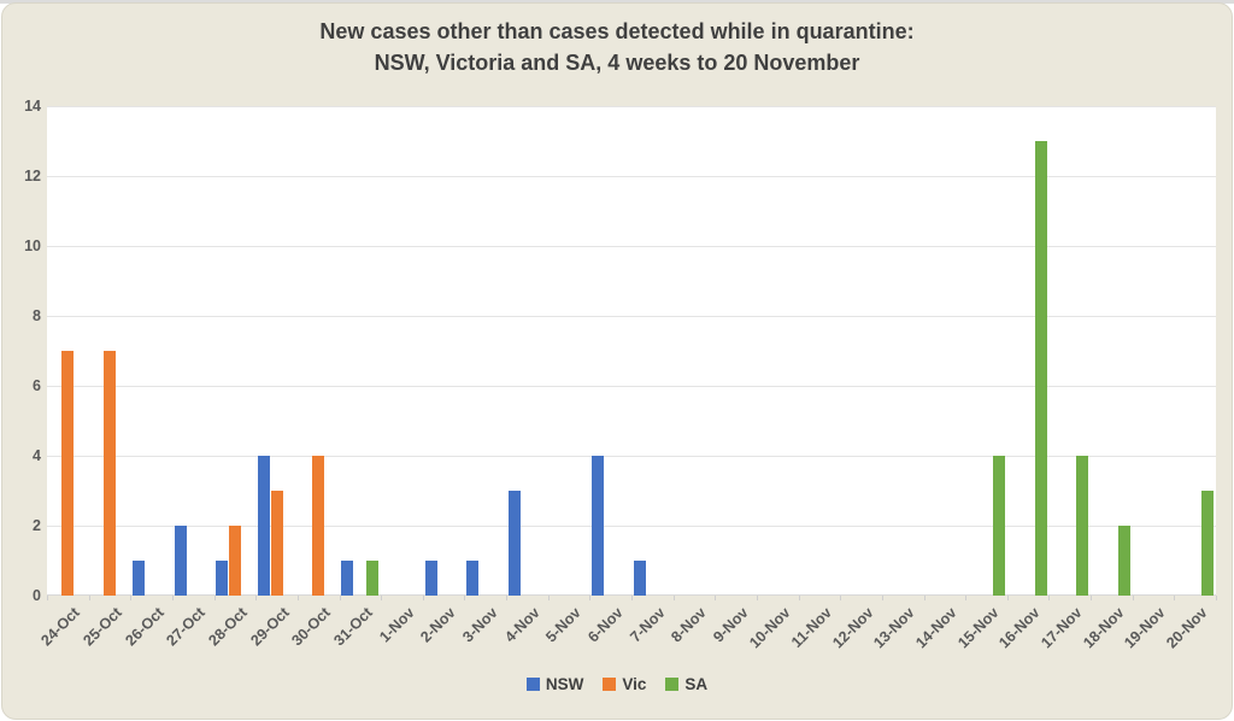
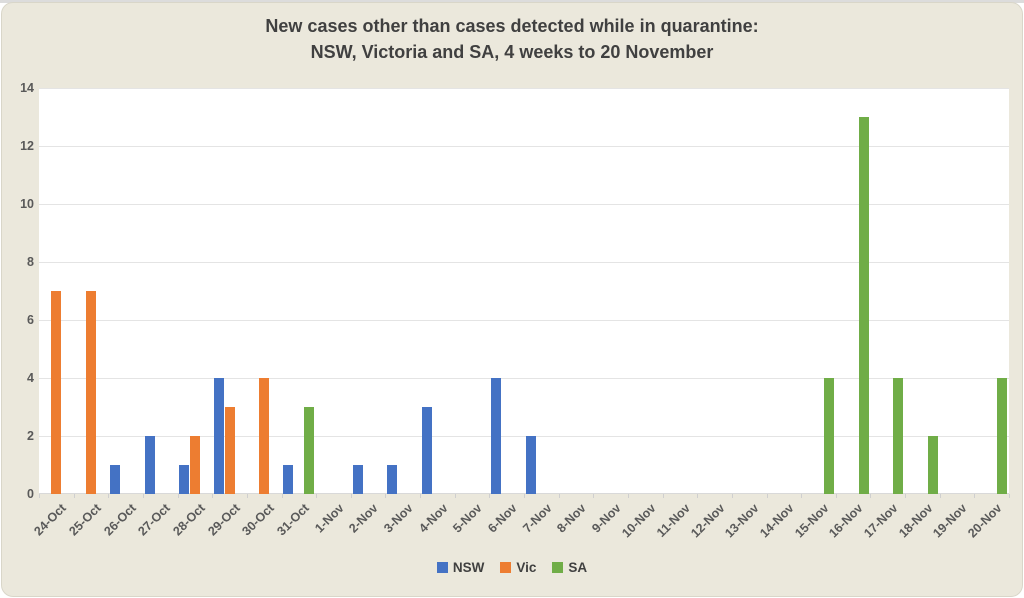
SA/31-Oct: 1 -> 3
NSW/7-Nov: 1 -> 2
SA/20-Nov: 3 -> 4
